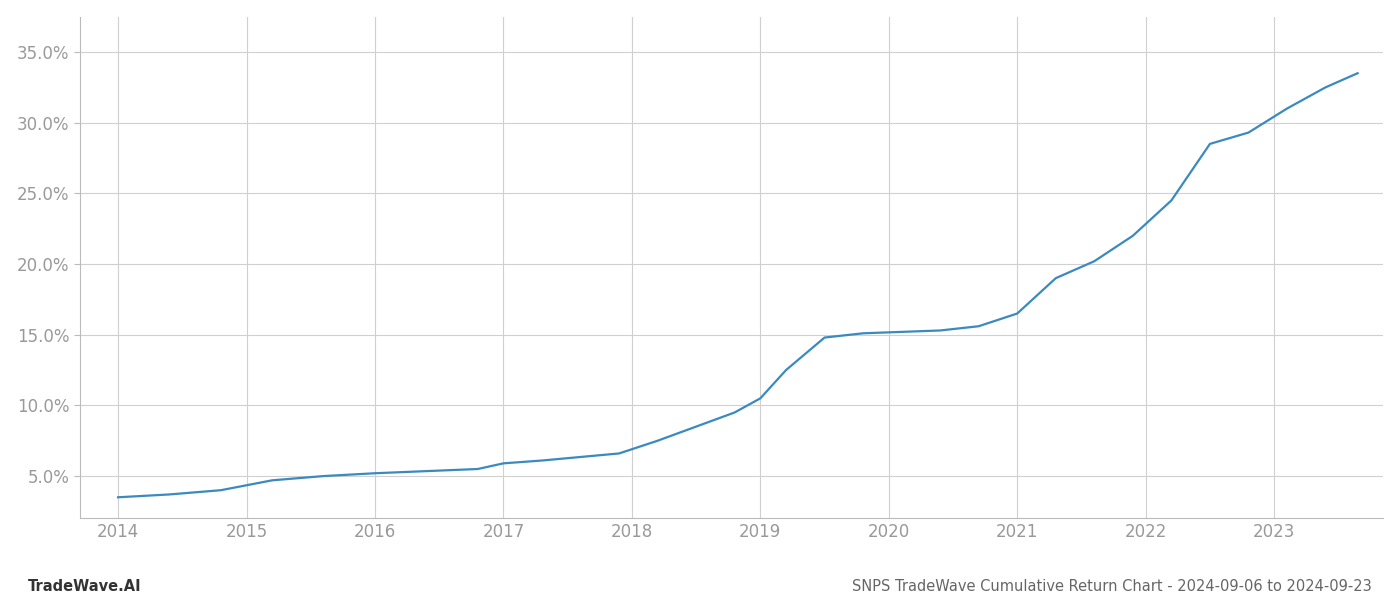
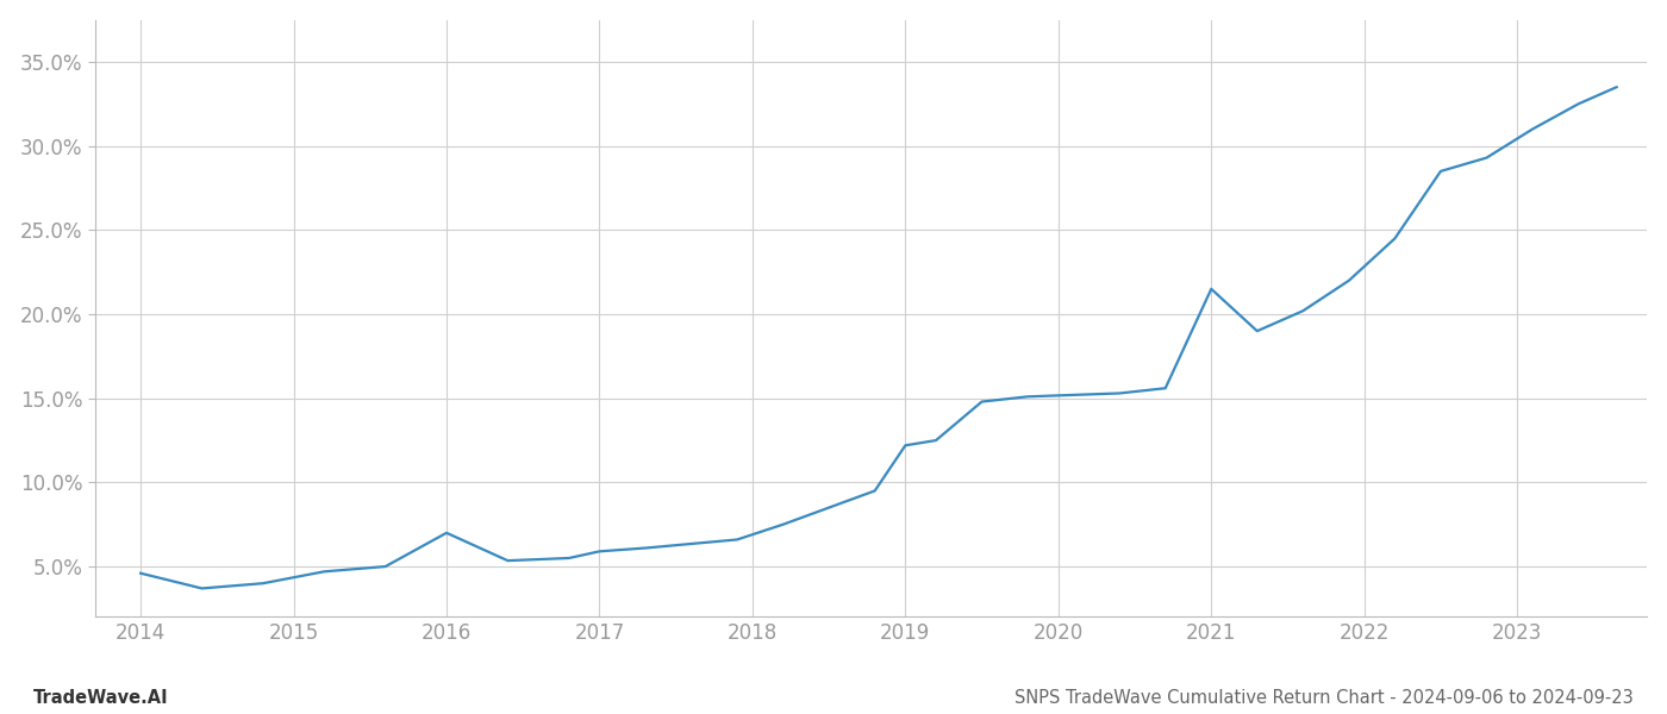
2014: 3.5% -> 4.6%
2016: 5.2% -> 7.0%
2019: 10.5% -> 12.2%
2021: 16.5% -> 21.5%
